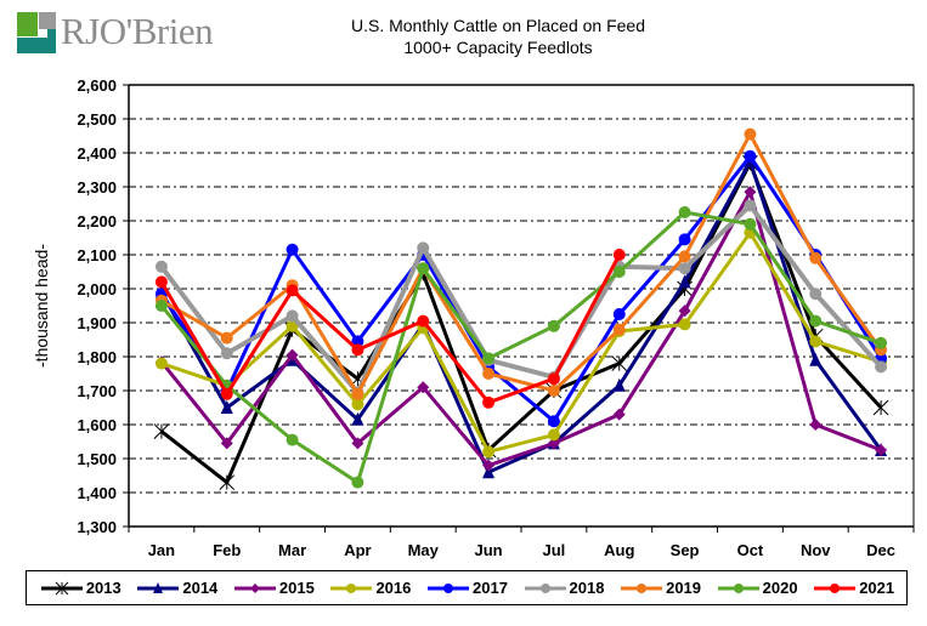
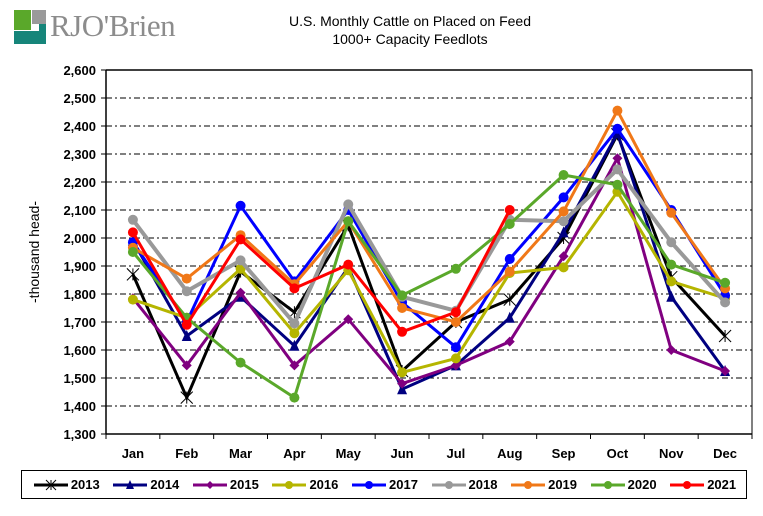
2013/Jan: 1580 -> 1870
2019/Apr: 1690 -> 1840
